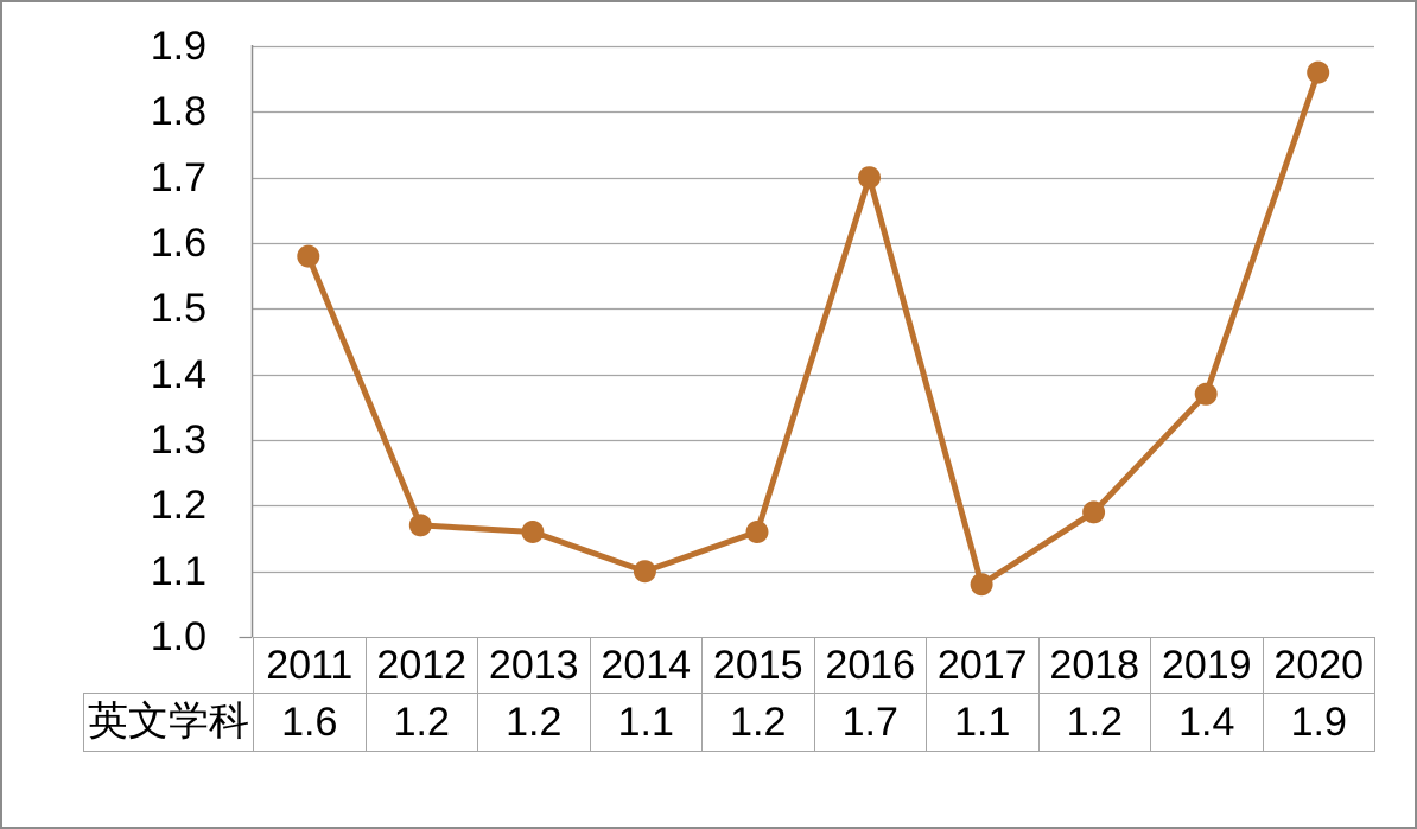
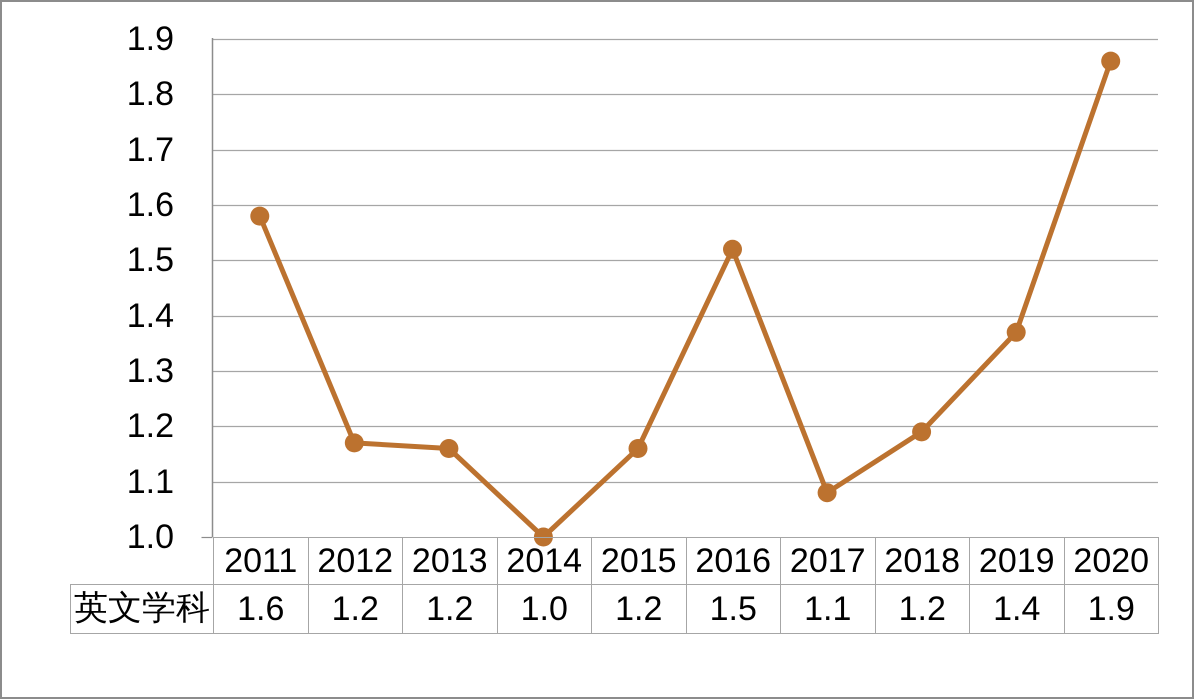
2014: 1.1 -> 1.0
2016: 1.7 -> 1.5
